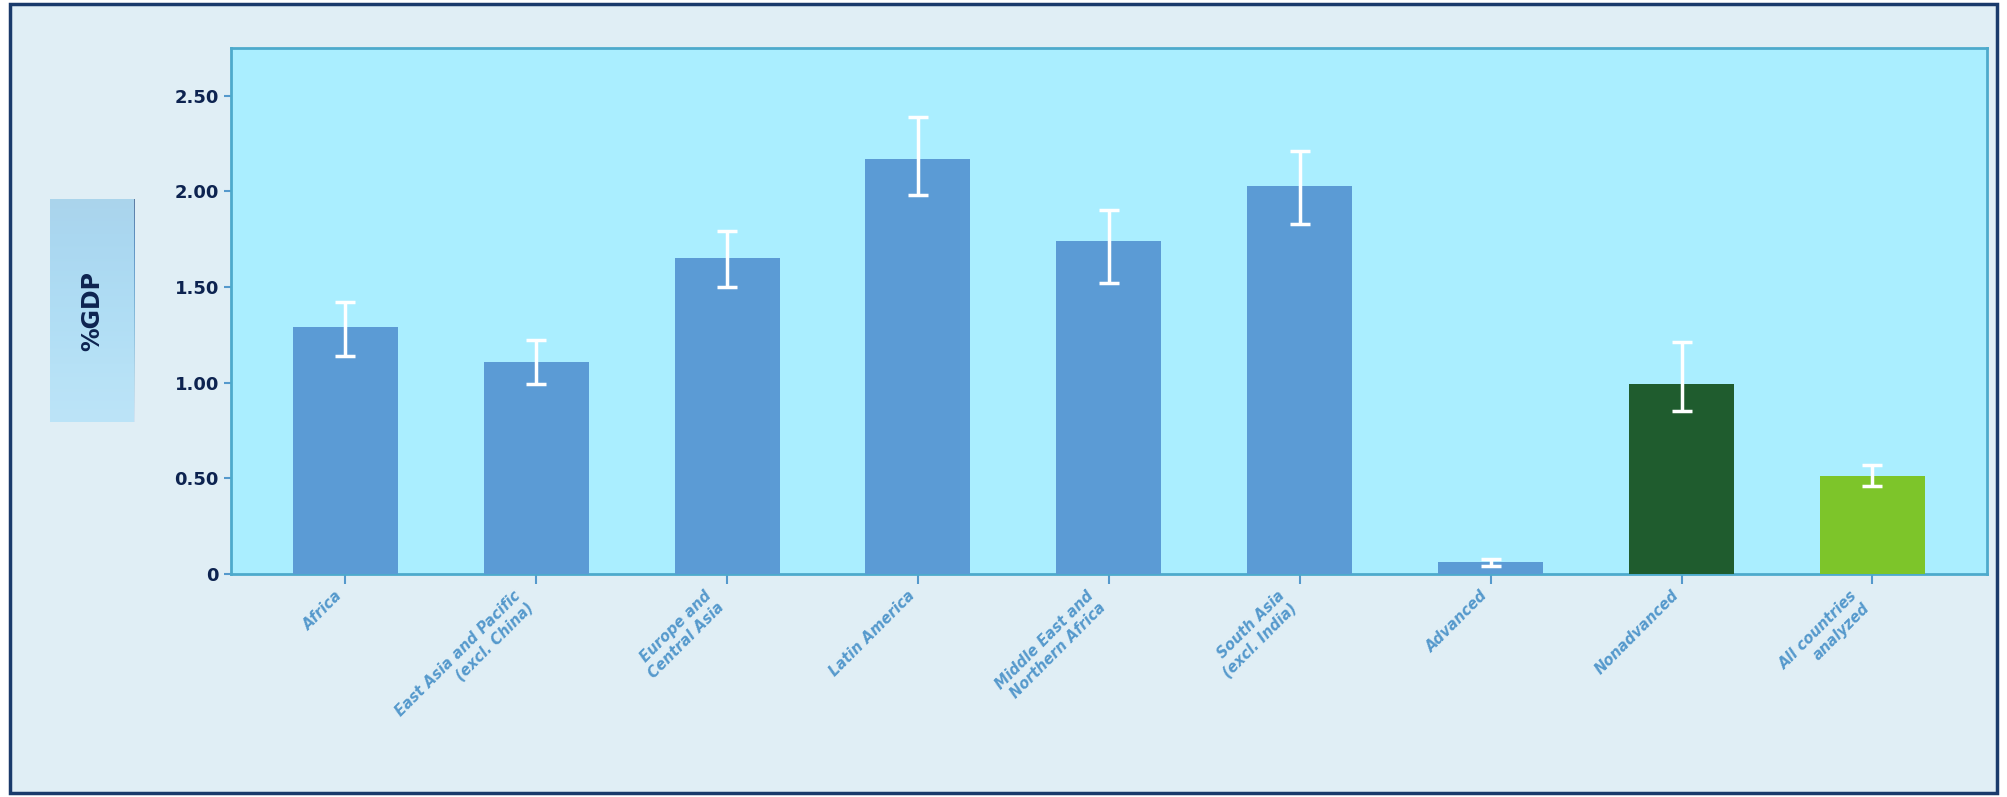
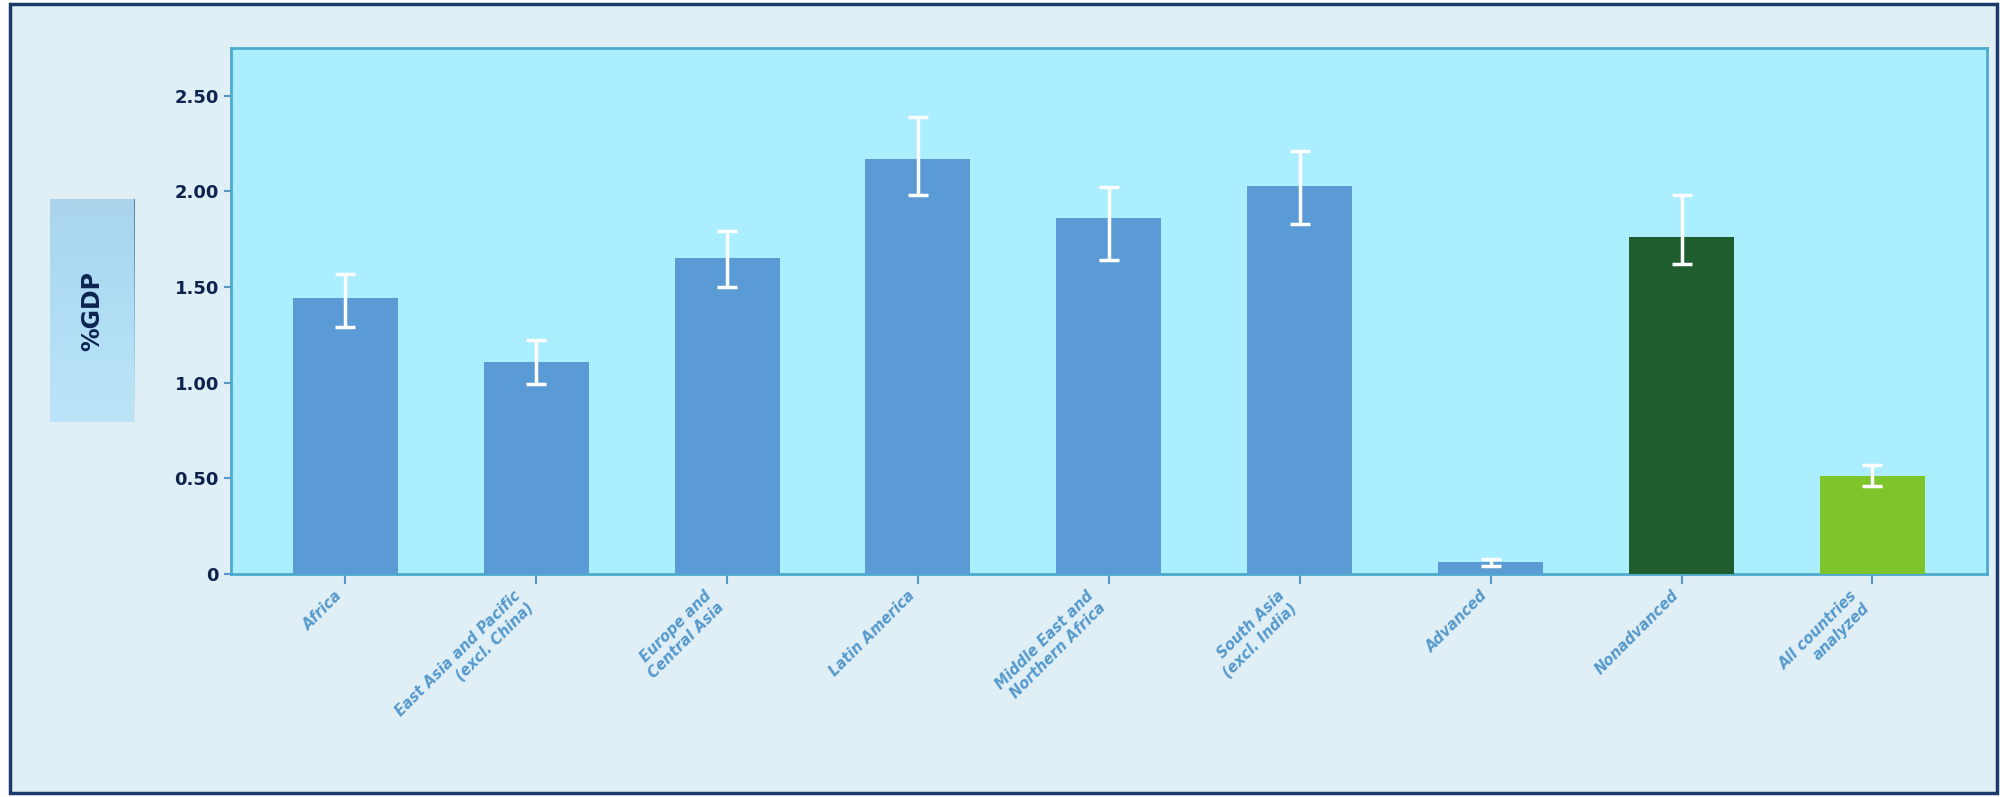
Africa: 1.29 -> 1.44
Middle East and Northern Africa: 1.74 -> 1.86
Nonadvanced: 0.99 -> 1.76
